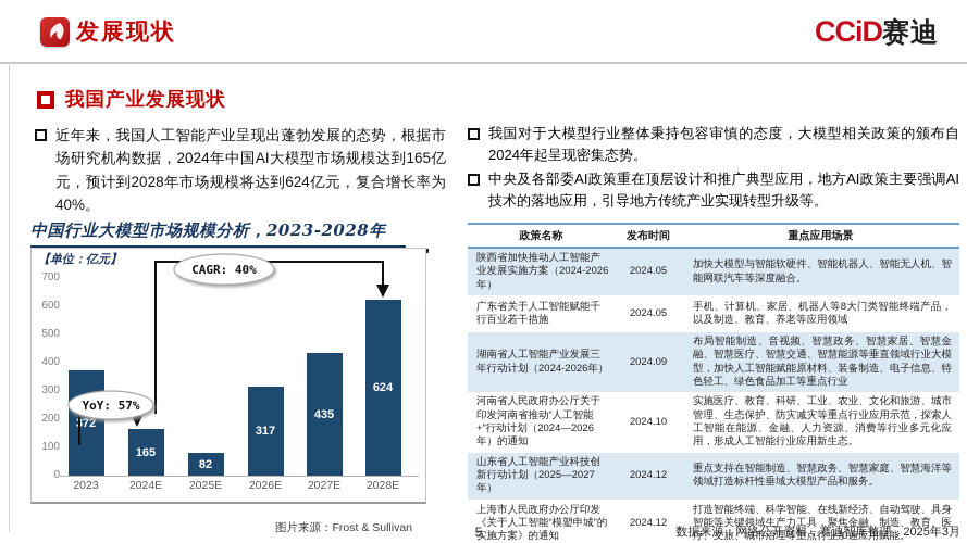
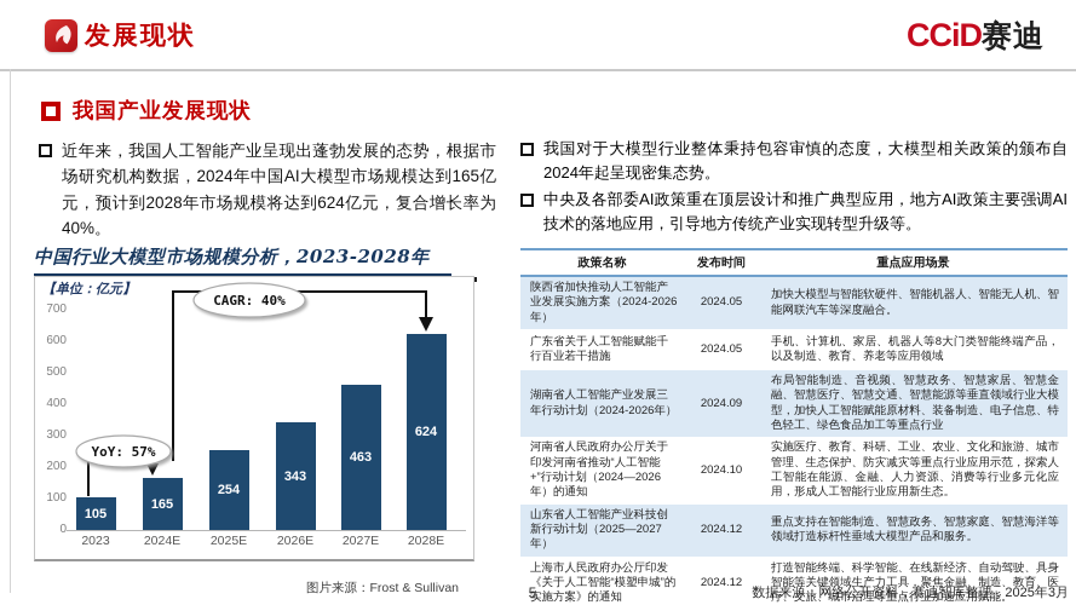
2023: 372 -> 105
2025E: 82 -> 254
2026E: 317 -> 343
2027E: 435 -> 463
